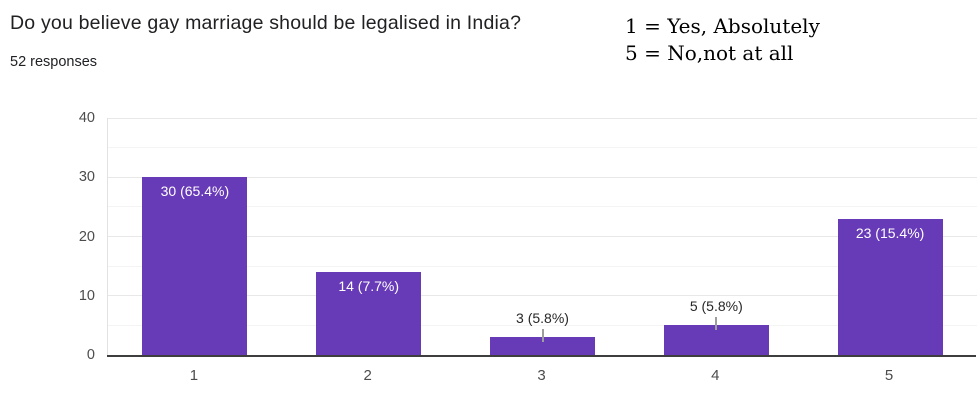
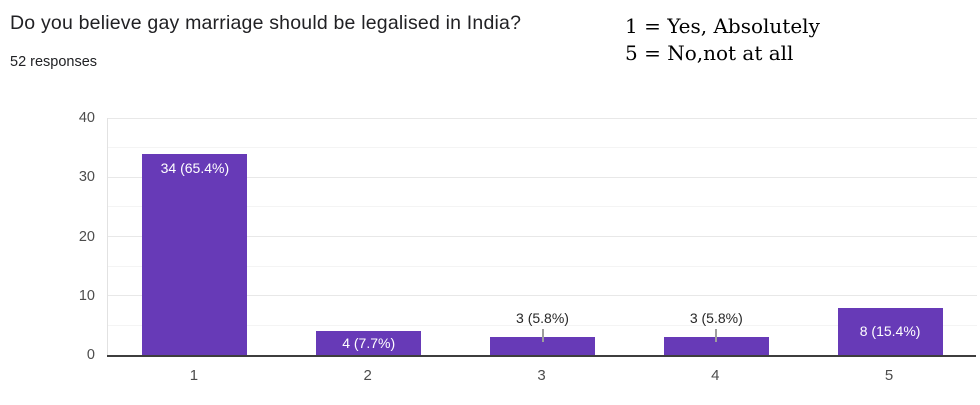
1: 30 -> 34
2: 14 -> 4
4: 5 -> 3
5: 23 -> 8
